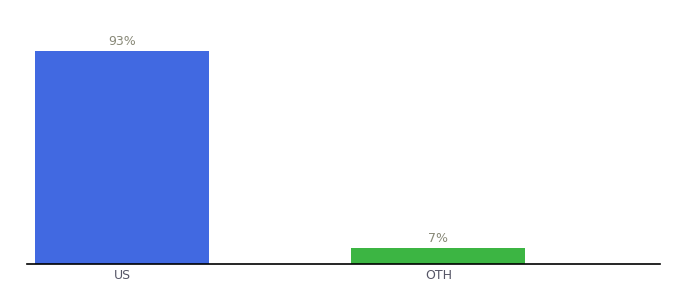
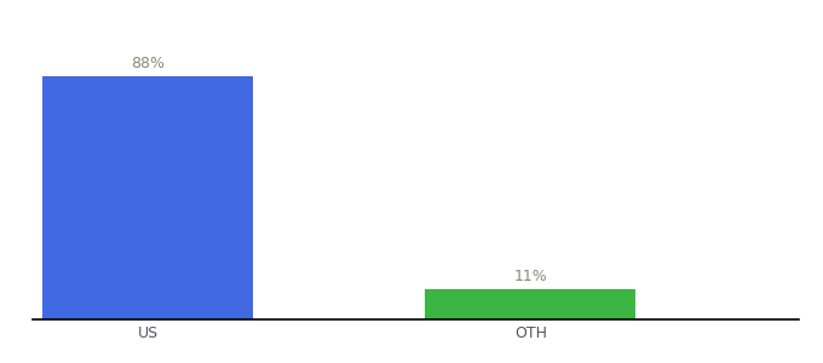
US: 93% -> 88%
OTH: 7% -> 11%
